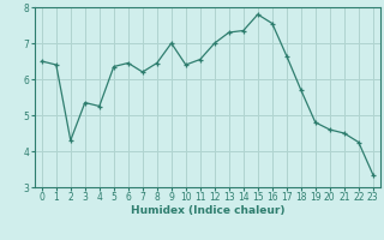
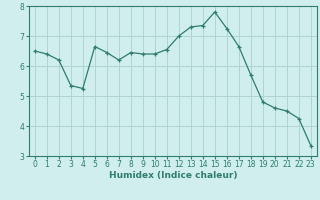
2: 4.30 -> 6.20
5: 6.35 -> 6.65
9: 7.00 -> 6.40
16: 7.55 -> 7.25
